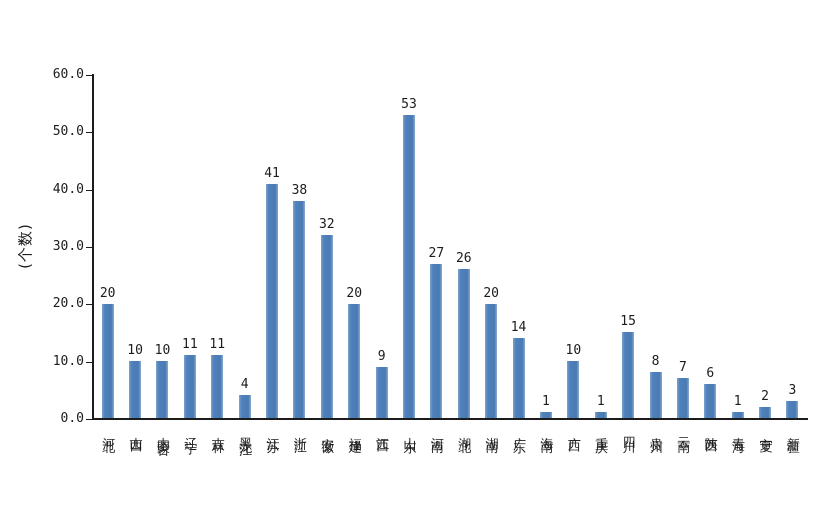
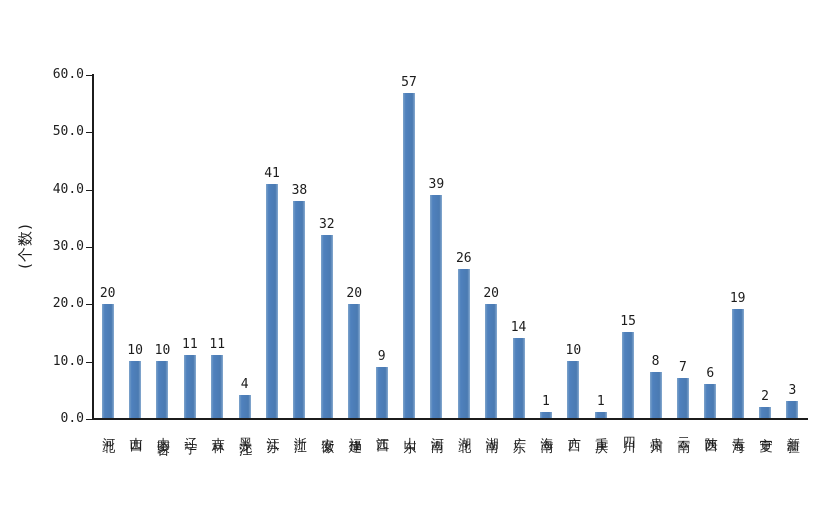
山东: 53 -> 57
河南: 27 -> 39
青海: 1 -> 19
